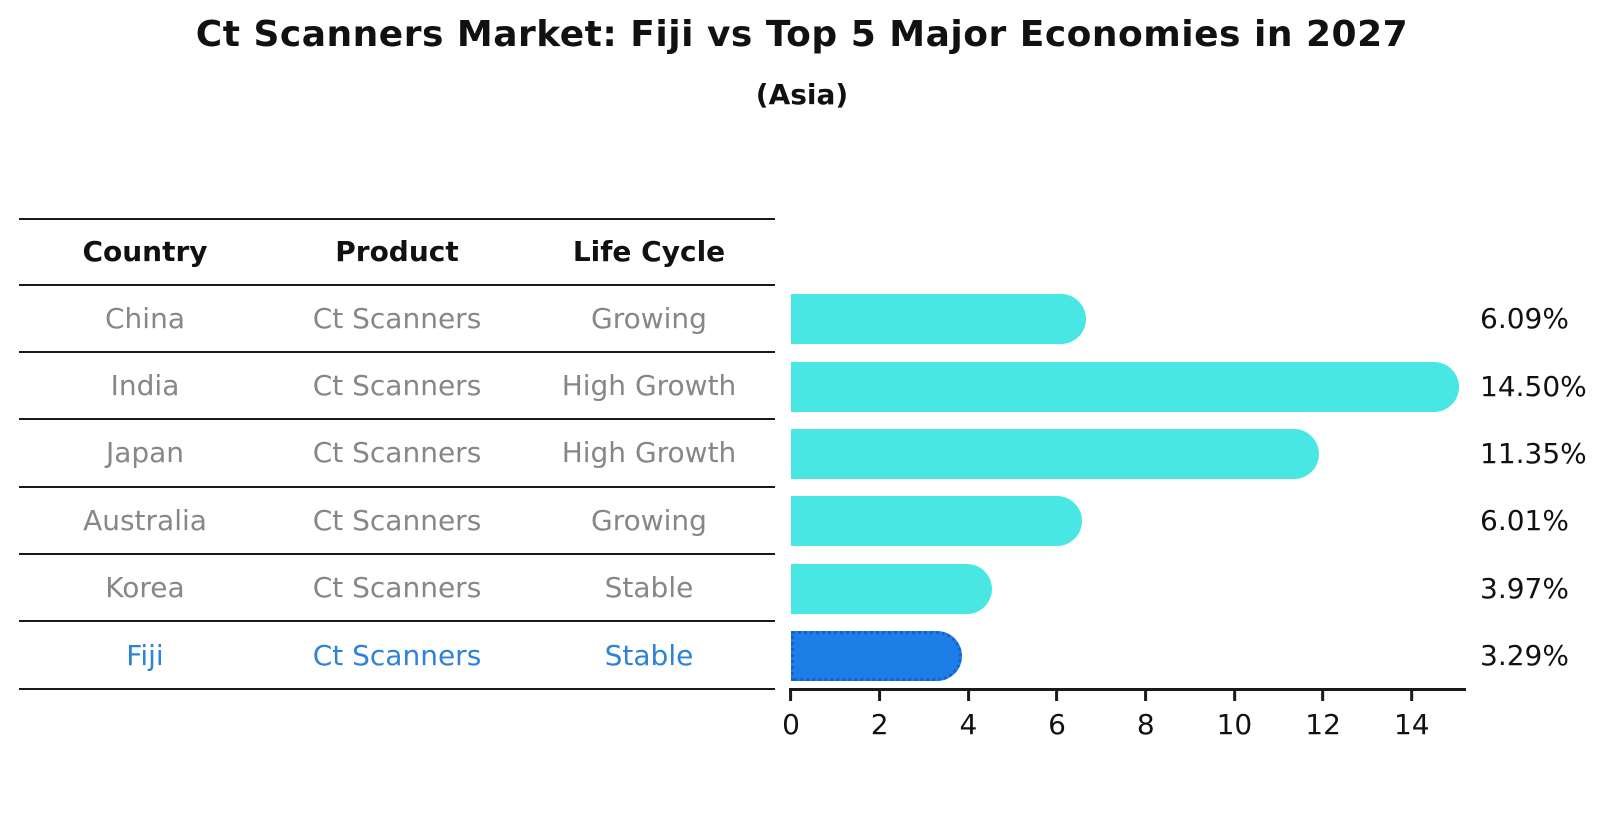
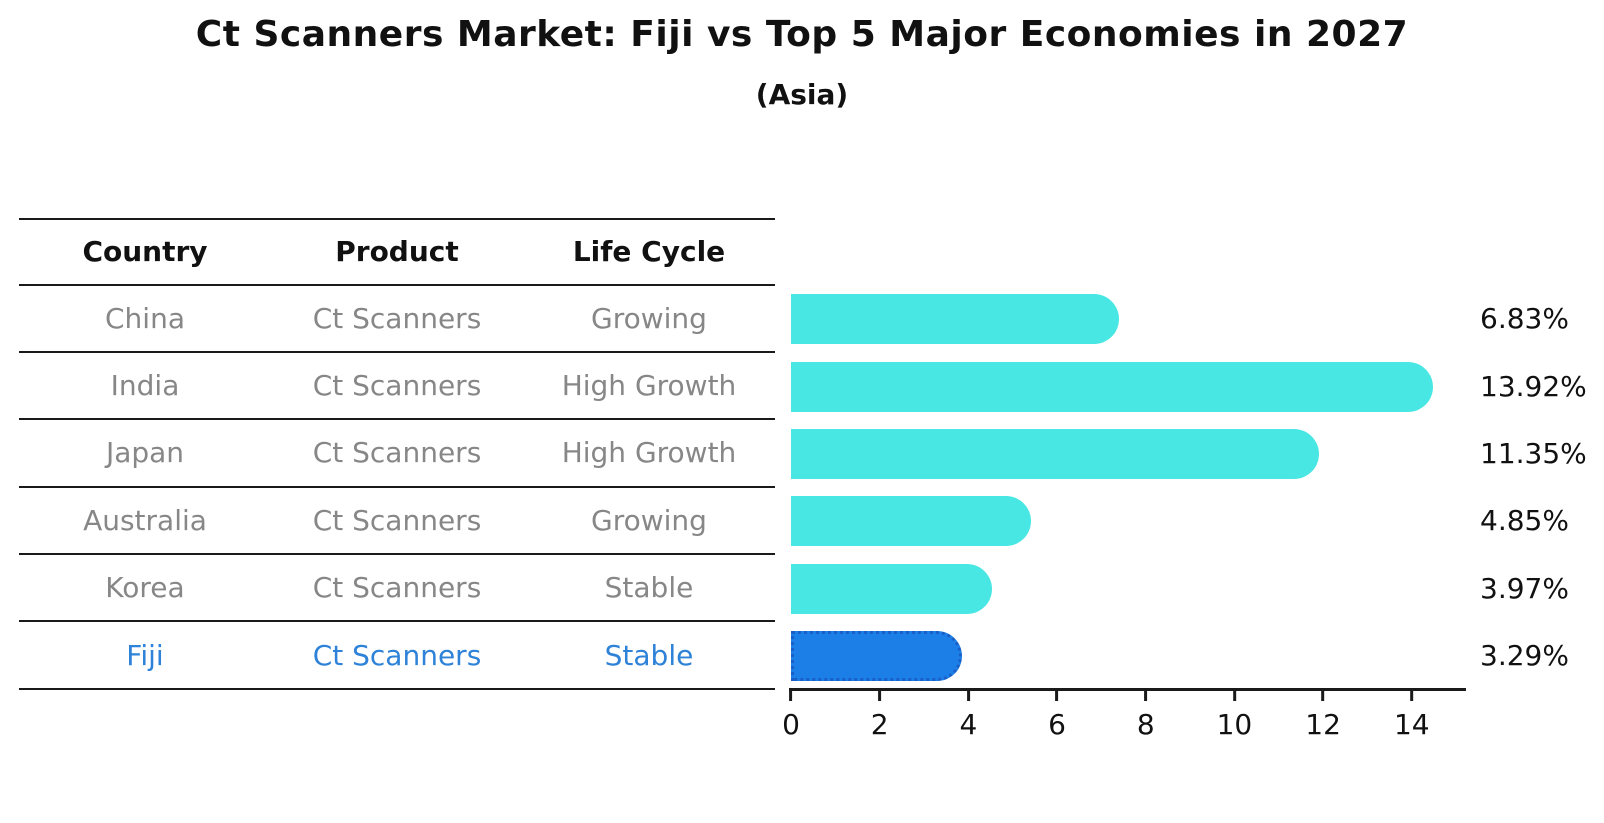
China: 6.09% -> 6.83%
India: 14.50% -> 13.92%
Australia: 6.01% -> 4.85%
